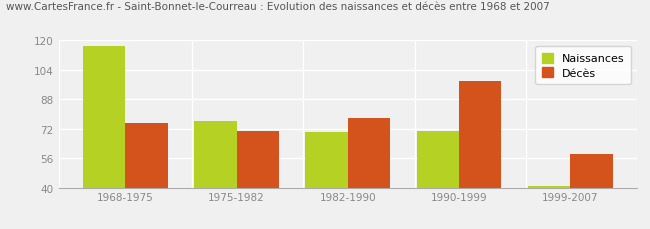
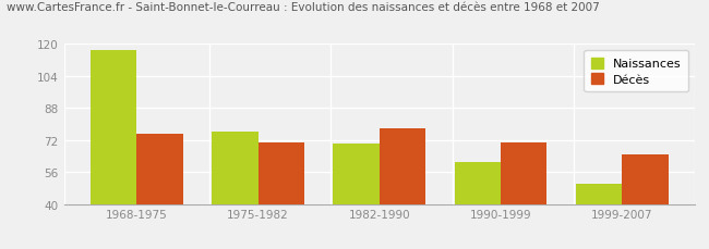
Naissances/1990-1999: 71 -> 61
Décès/1990-1999: 98 -> 71
Naissances/1999-2007: 41 -> 50
Décès/1999-2007: 58 -> 65
